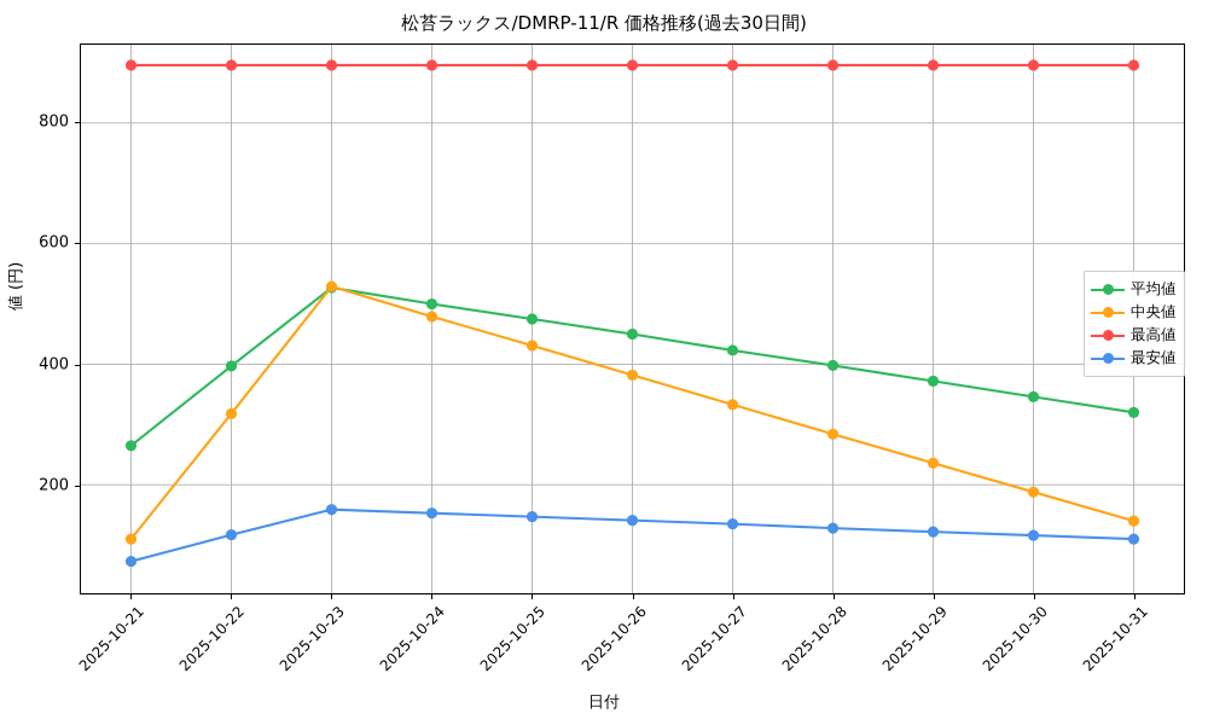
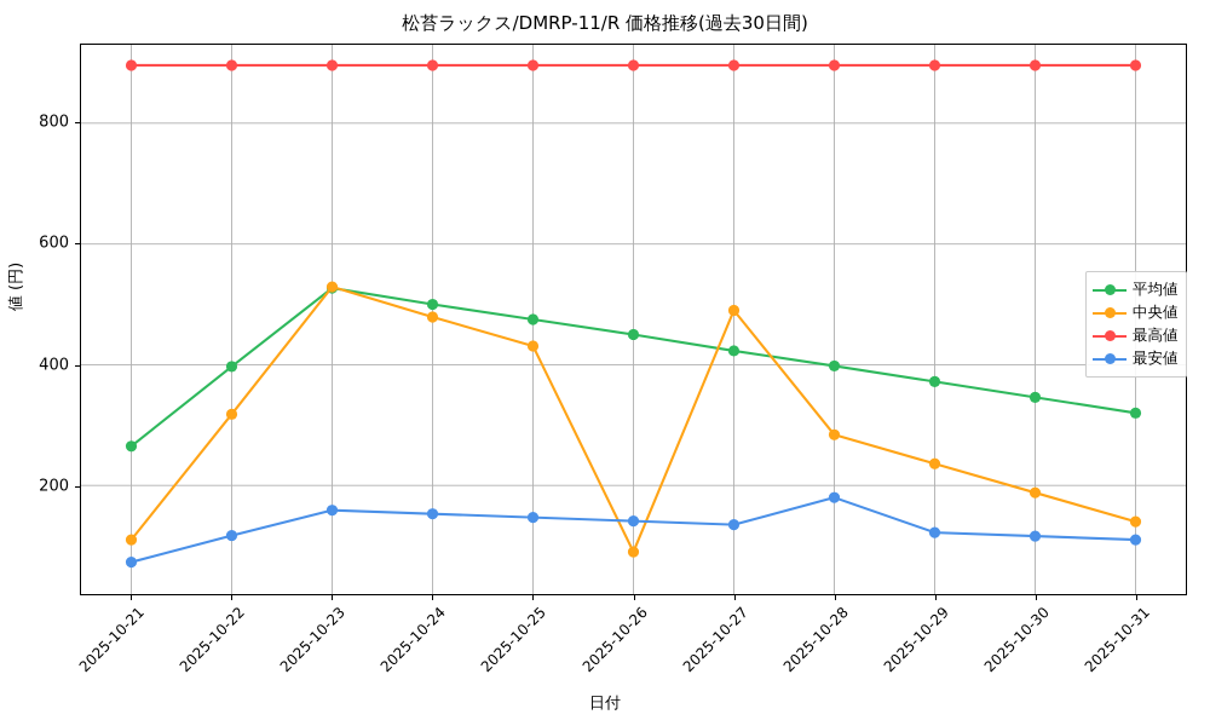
中央値/2025-10-26: 380 -> 90
中央値/2025-10-27: 330 -> 490
最安値/2025-10-28: 130 -> 180
